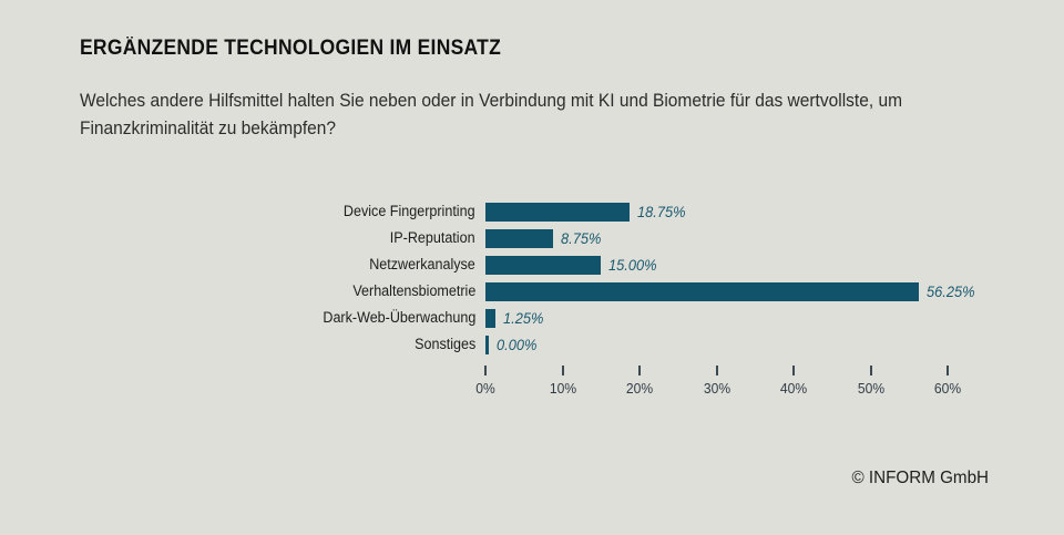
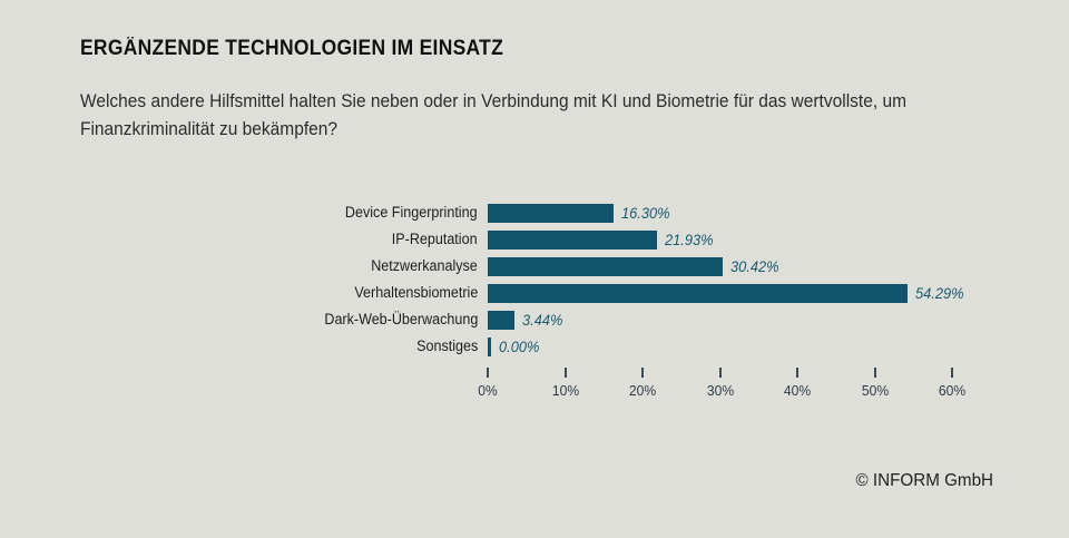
Device Fingerprinting: 18.75% -> 16.30%
IP-Reputation: 8.75% -> 21.93%
Netzwerkanalyse: 15.00% -> 30.42%
Verhaltensbiometrie: 56.25% -> 54.29%
Dark-Web-Überwachung: 1.25% -> 3.44%
